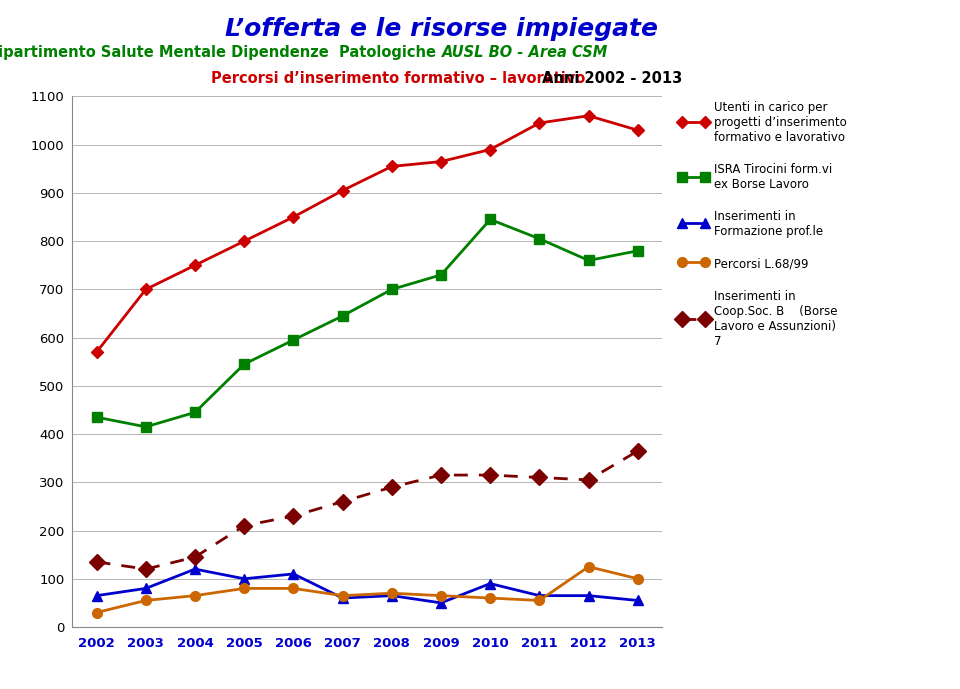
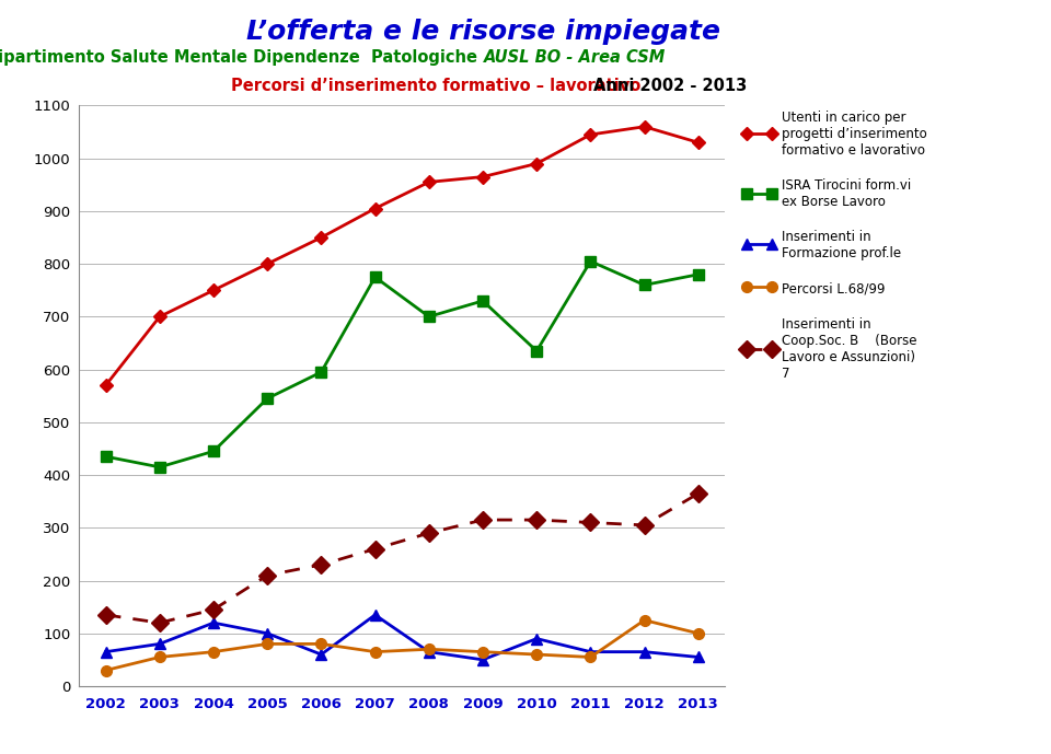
Inserimenti in Formazione prof.le/2006: 110 -> 60
ISRA Tirocini form.vi ex Borse Lavoro/2007: 645 -> 775
Inserimenti in Formazione prof.le/2007: 60 -> 135
ISRA Tirocini form.vi ex Borse Lavoro/2010: 845 -> 635
